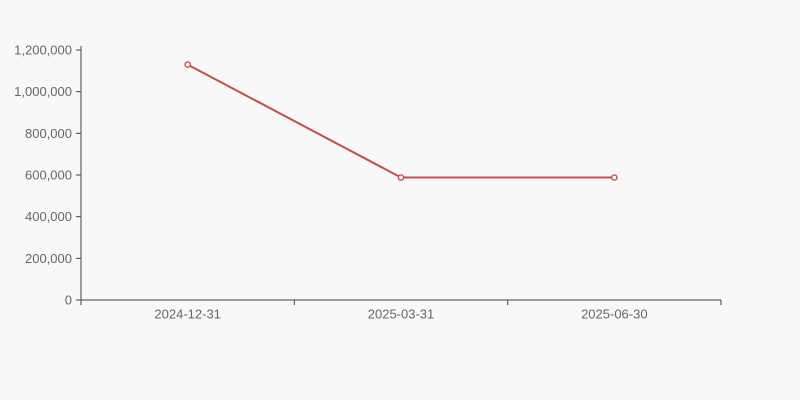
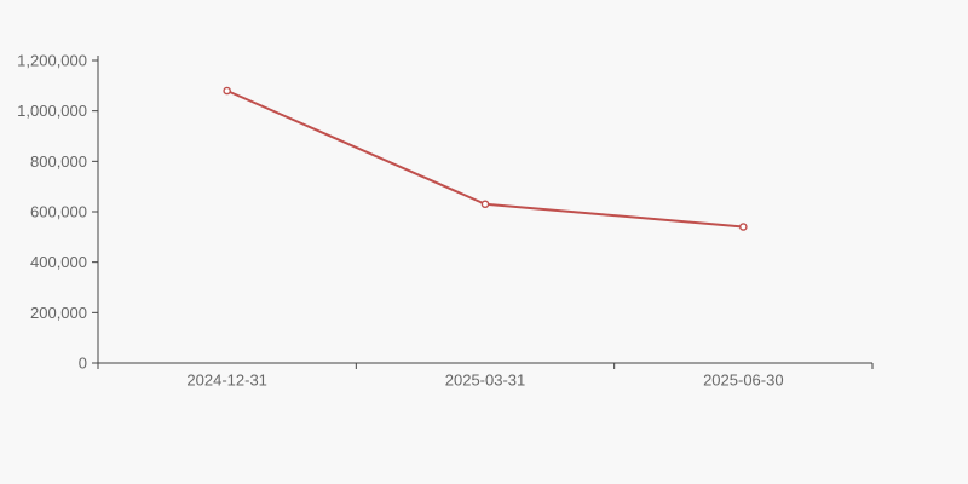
2024-12-31: 1130000 -> 1080000
2025-03-31: 590000 -> 630000
2025-06-30: 590000 -> 540000
